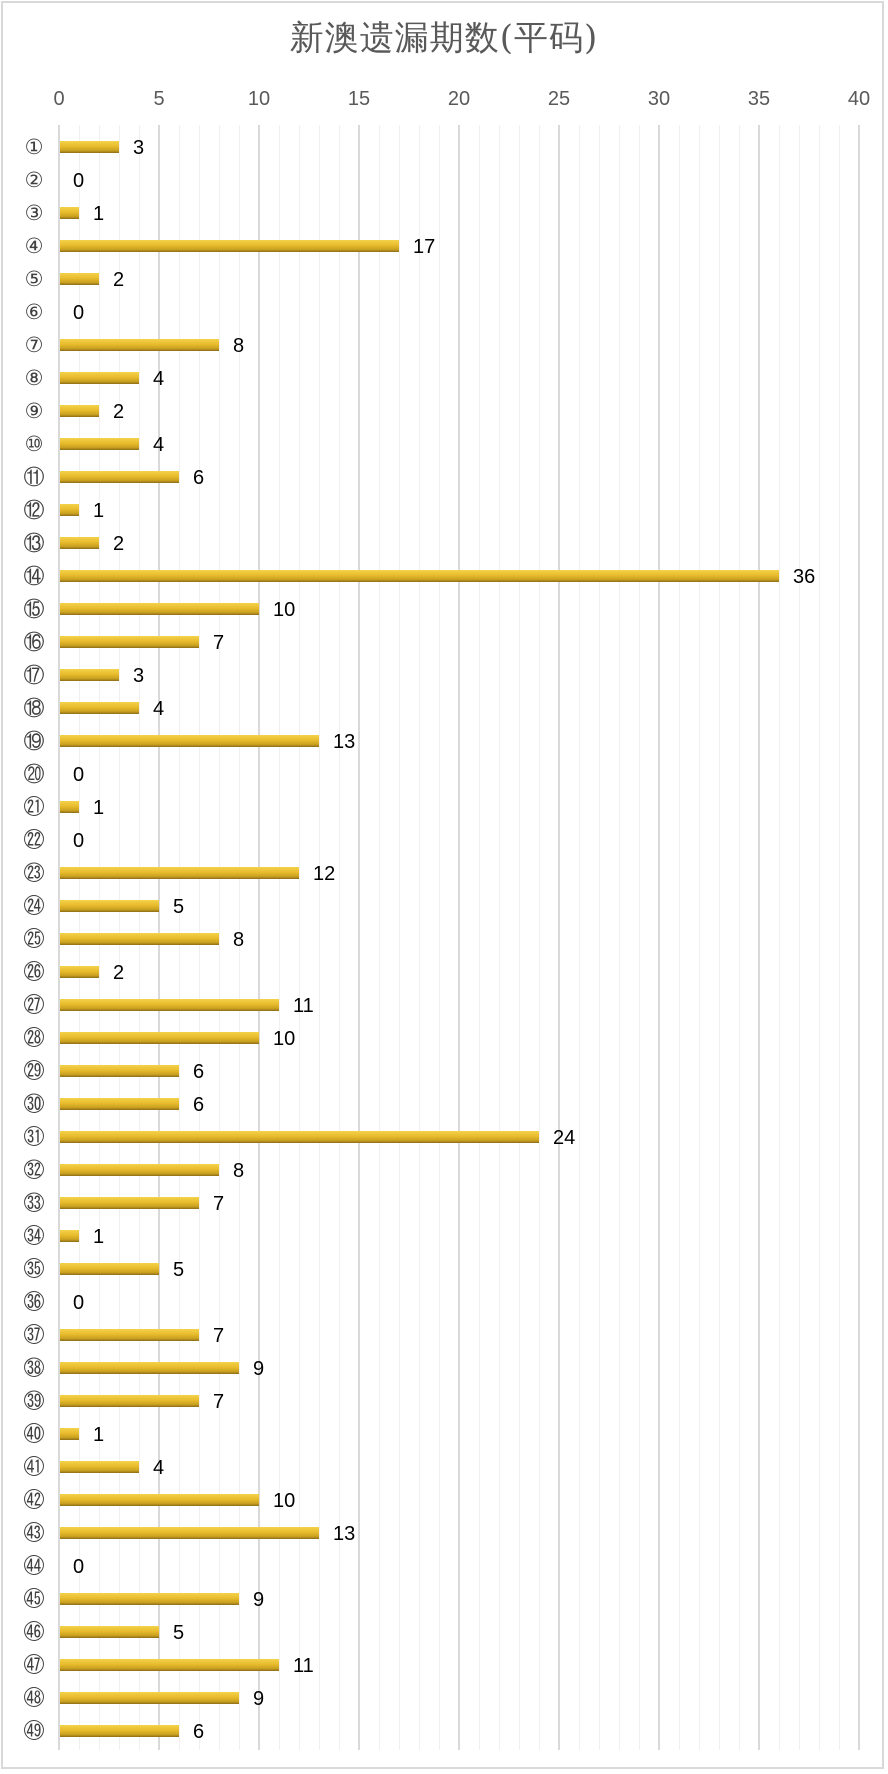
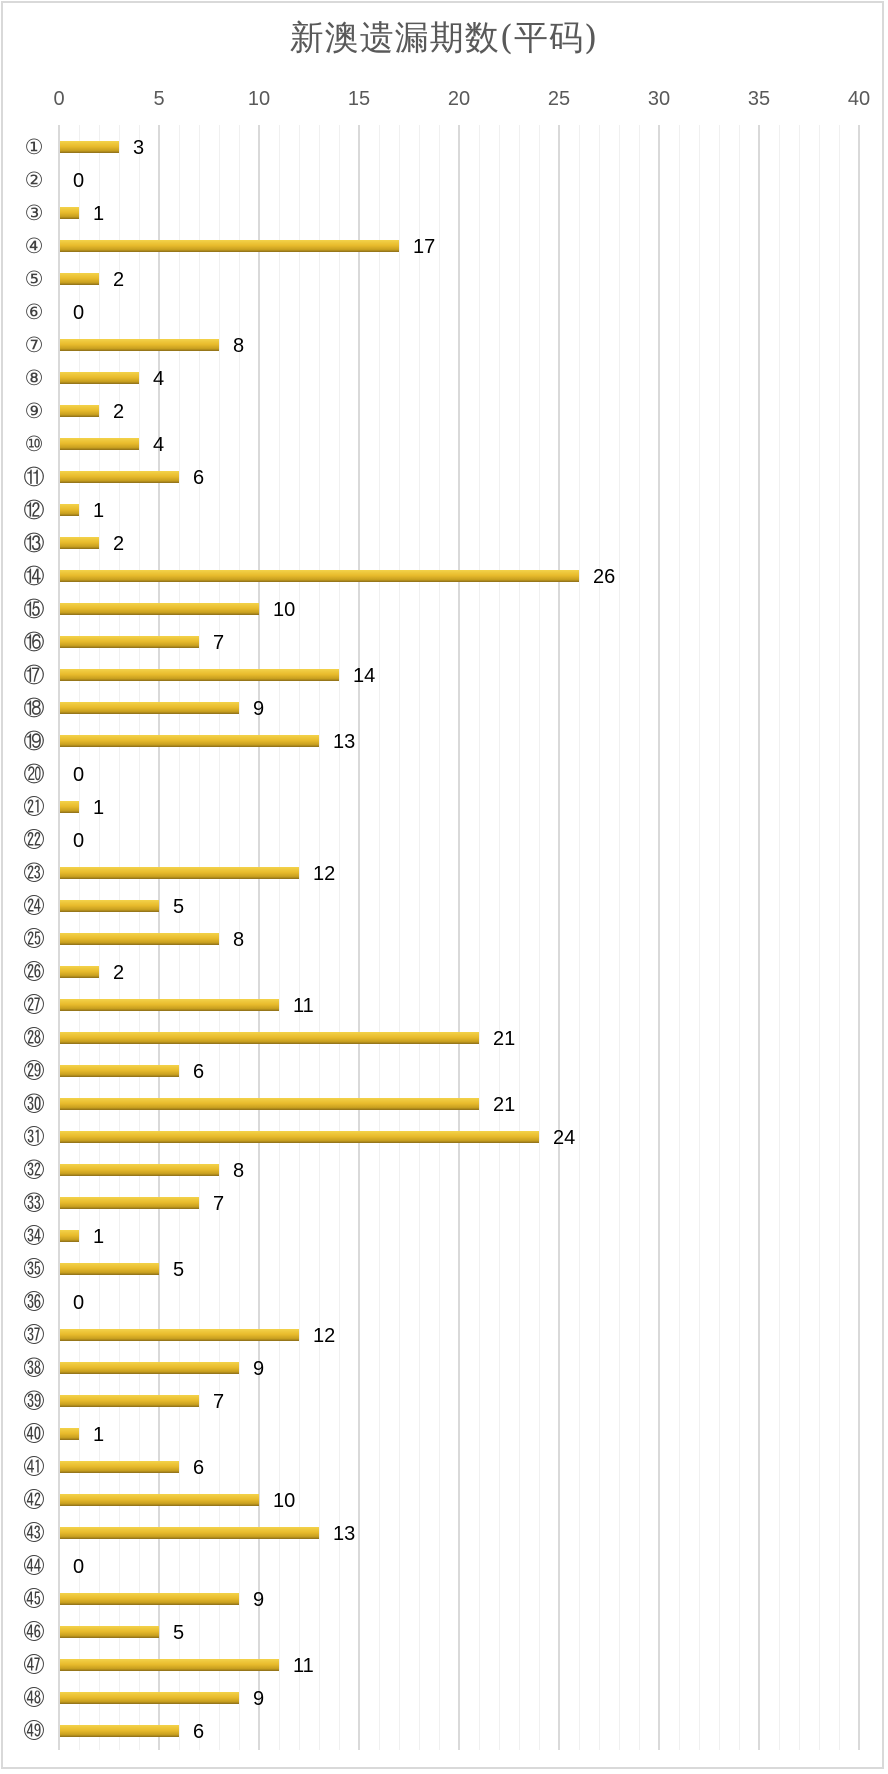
⑭: 36 -> 26
⑰: 3 -> 14
⑱: 4 -> 9
㉘: 10 -> 21
㉚: 6 -> 21
㊲: 7 -> 12
㊶: 4 -> 6
